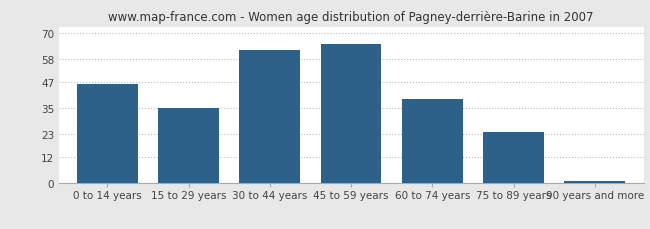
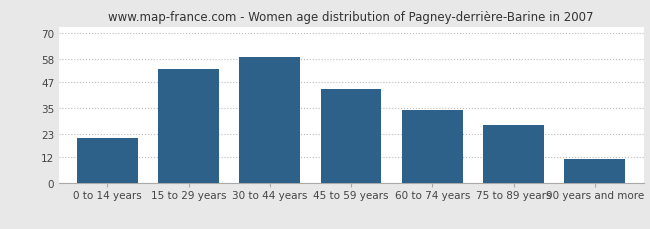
0 to 14 years: 46 -> 21
15 to 29 years: 35 -> 53
30 to 44 years: 62 -> 59
45 to 59 years: 65 -> 44
60 to 74 years: 39 -> 34
75 to 89 years: 24 -> 27
90 years and more: 1 -> 11
